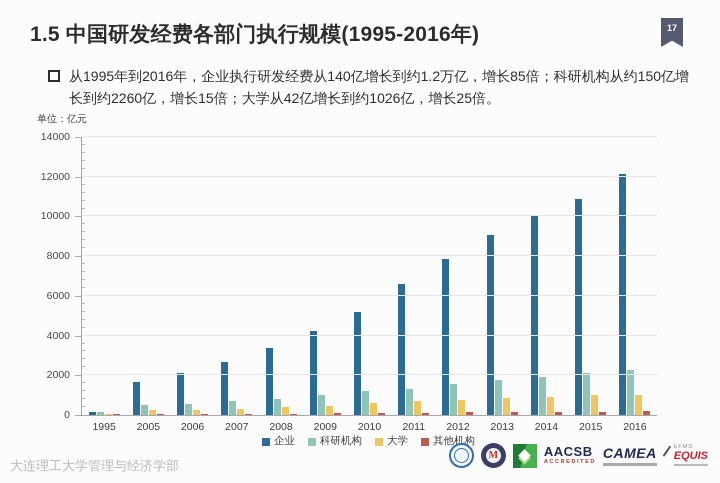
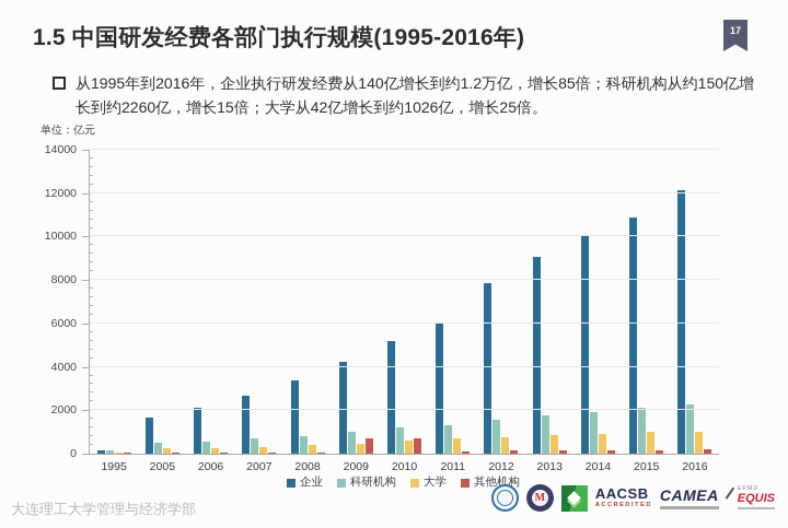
其他机构/2009: 100 -> 700
其他机构/2010: 100 -> 700
企业/2011: 6600 -> 6000
